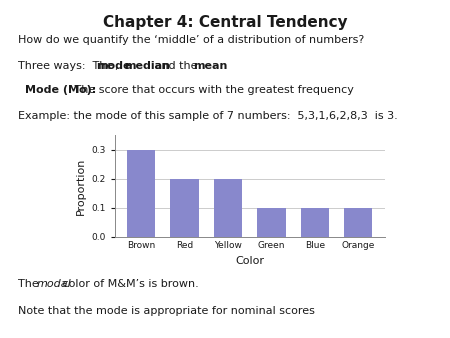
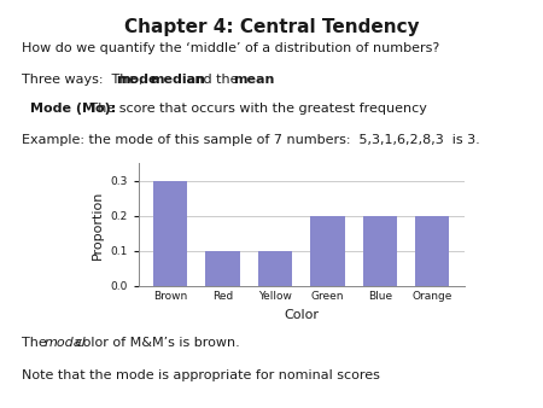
Red: 0.2 -> 0.1
Yellow: 0.2 -> 0.1
Green: 0.1 -> 0.2
Blue: 0.1 -> 0.2
Orange: 0.1 -> 0.2
